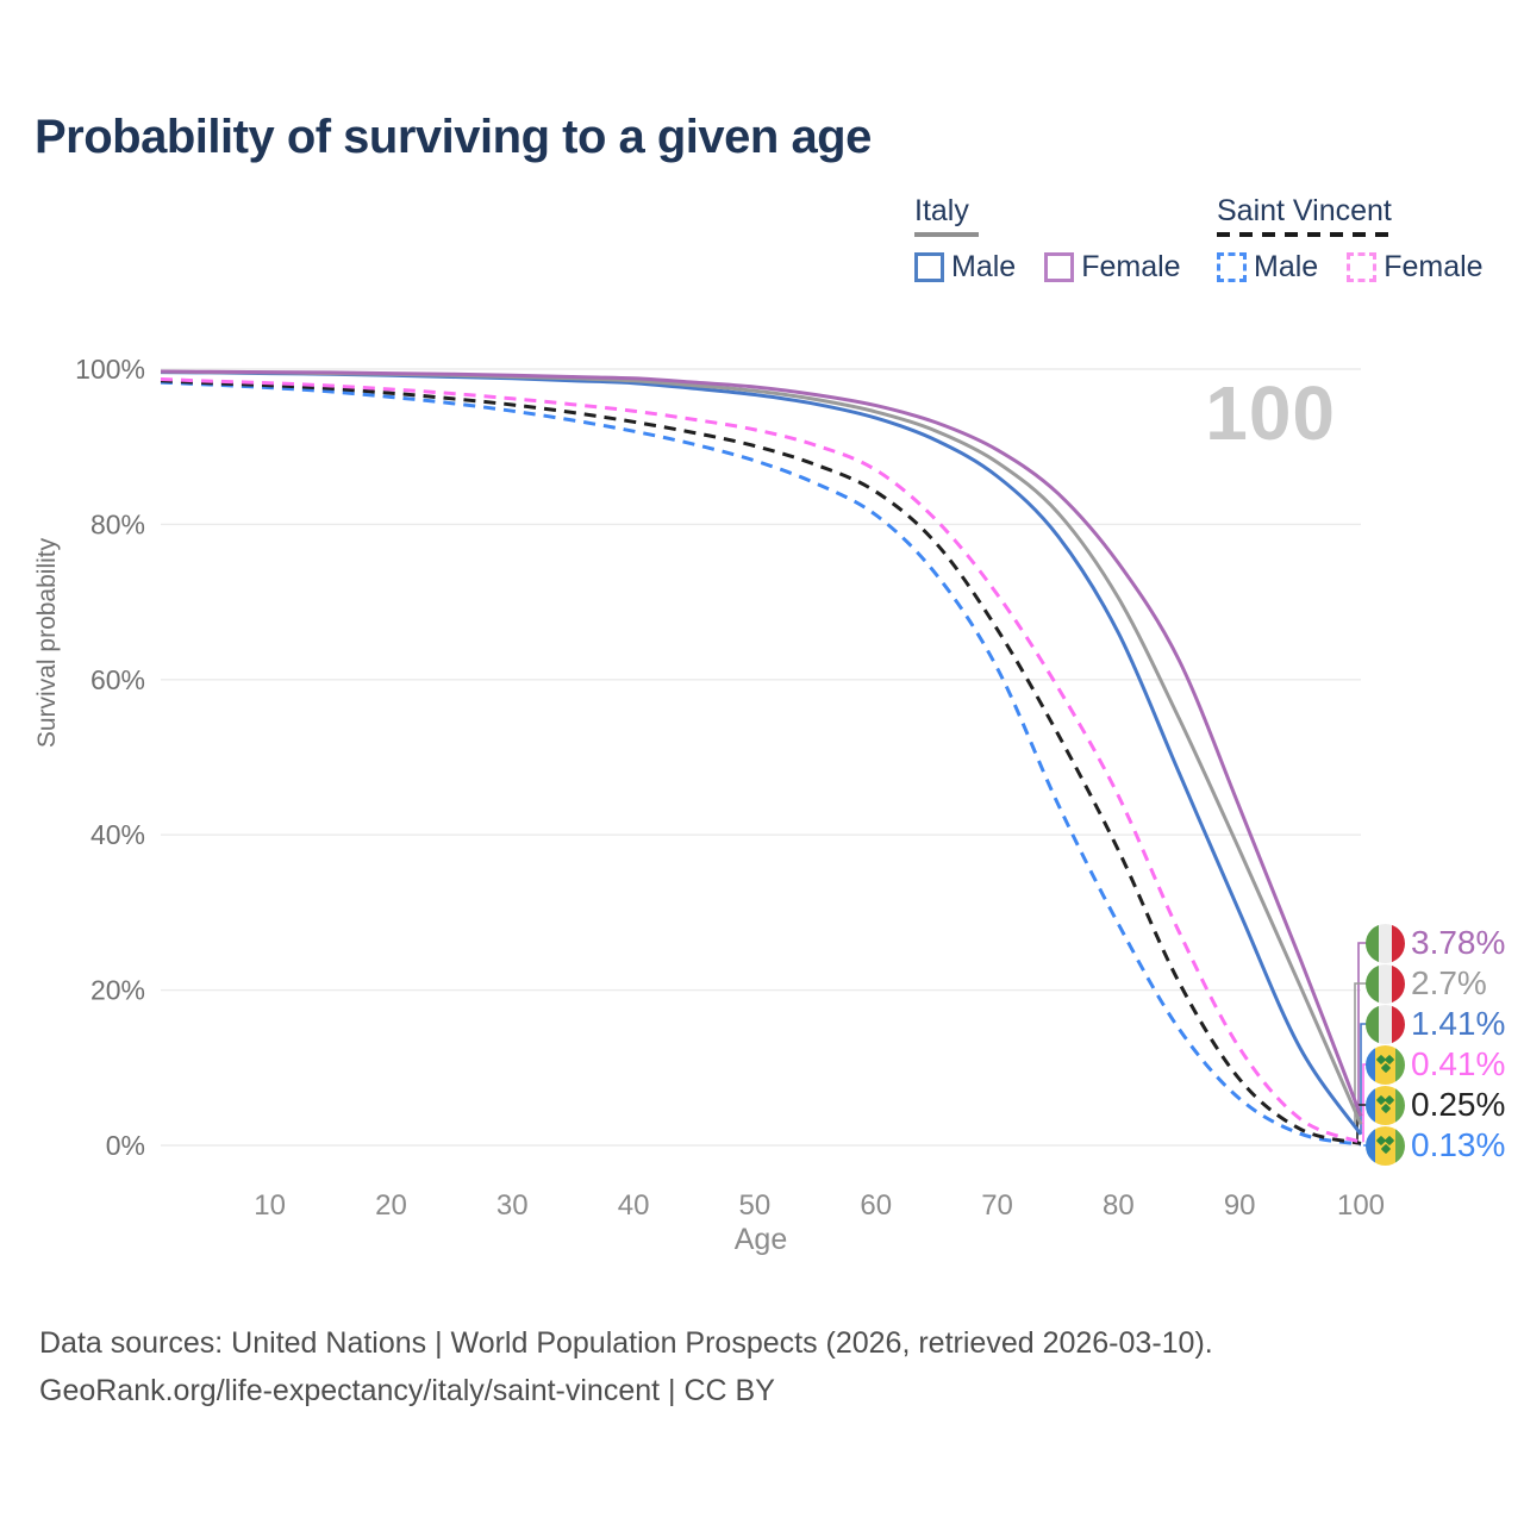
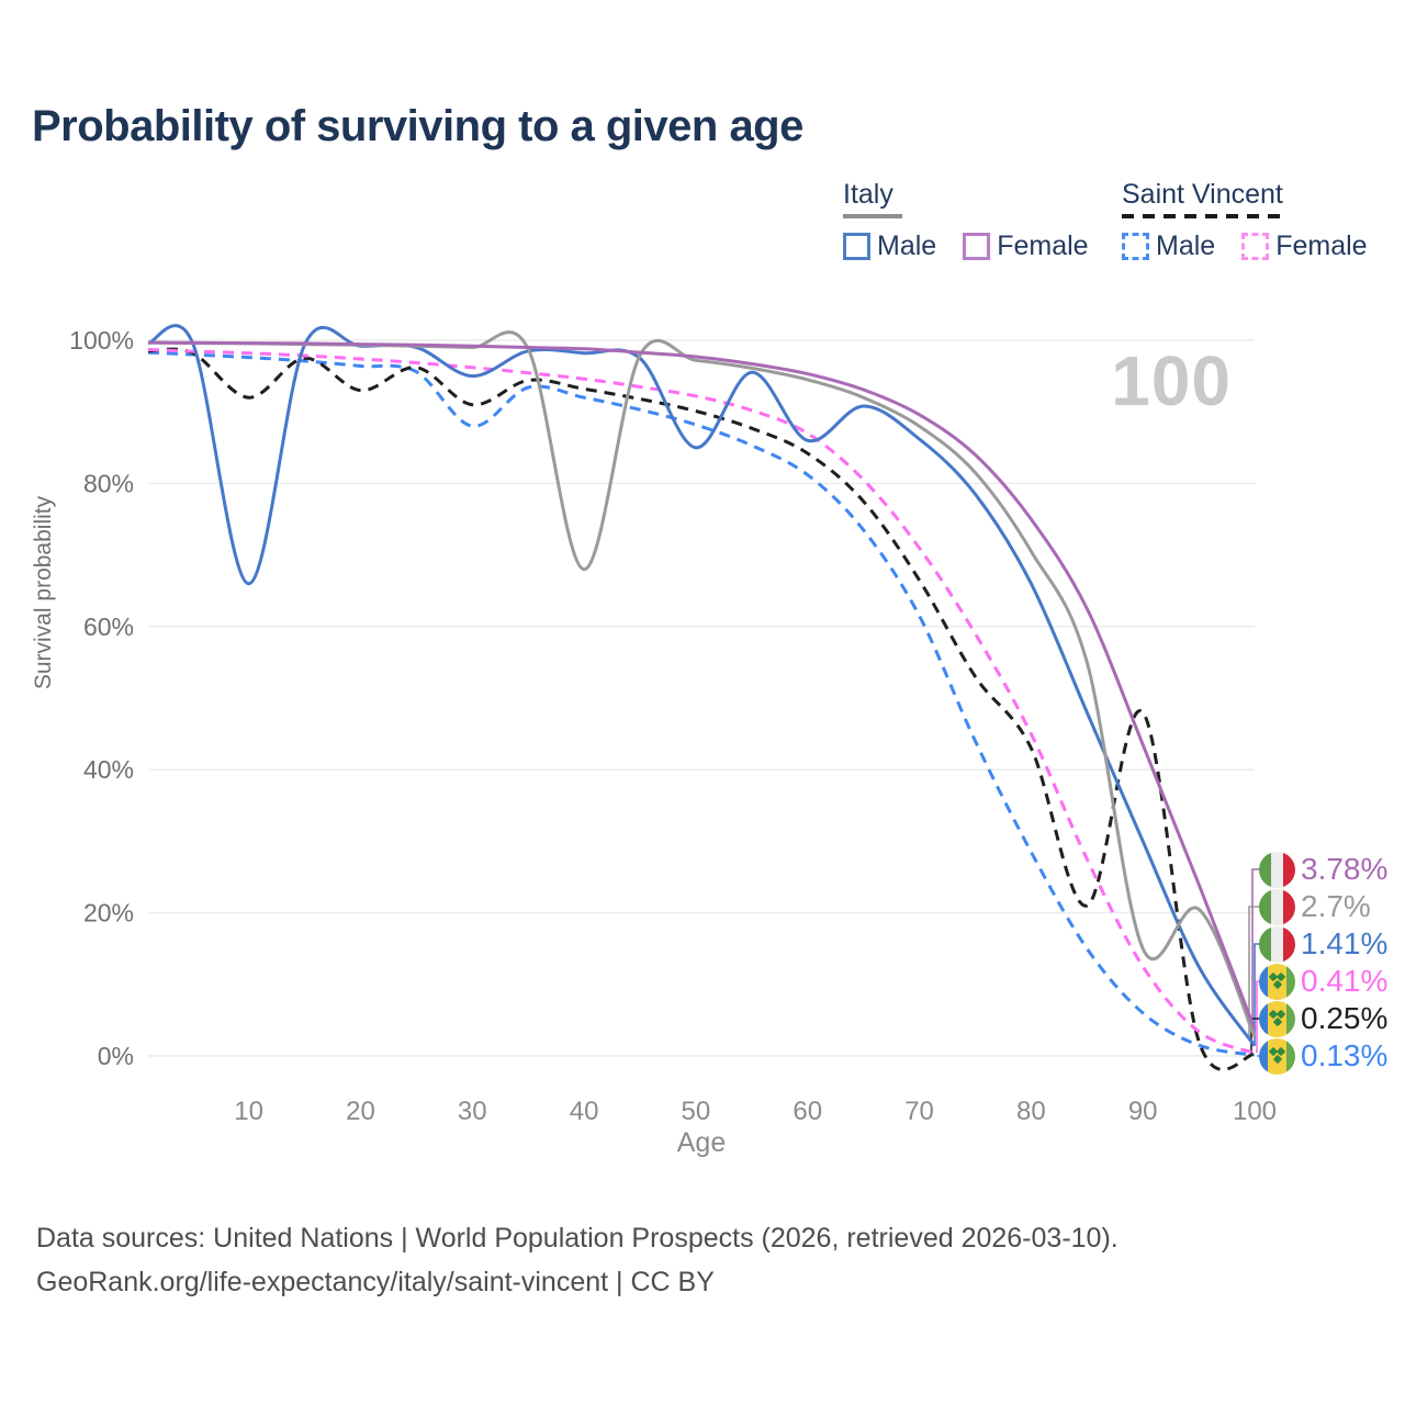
Italy Male/10: 99% -> 66%
Saint Vincent/10: 98% -> 92%
Saint Vincent/20: 97% -> 93%
Italy Male/30: 99% -> 95%
Saint Vincent/30: 95% -> 91%
Saint Vincent Male/30: 95% -> 88%
Italy/40: 98% -> 68%
Italy Male/50: 97% -> 85%
Italy Male/60: 94% -> 86%
Saint Vincent/80: 38% -> 43%
Italy/90: 38% -> 15%
Saint Vincent/90: 8% -> 48%
